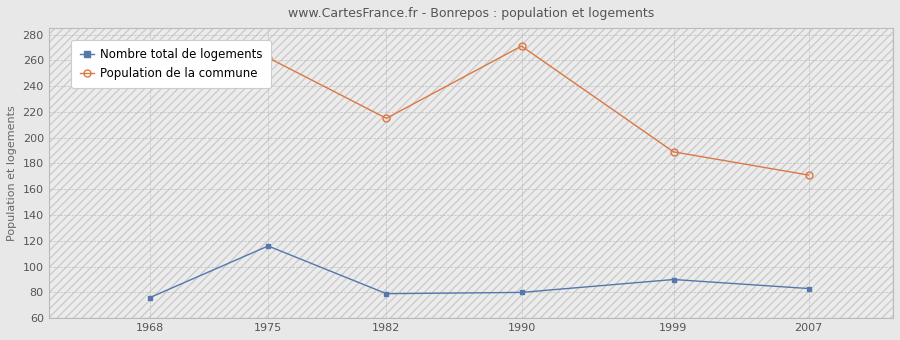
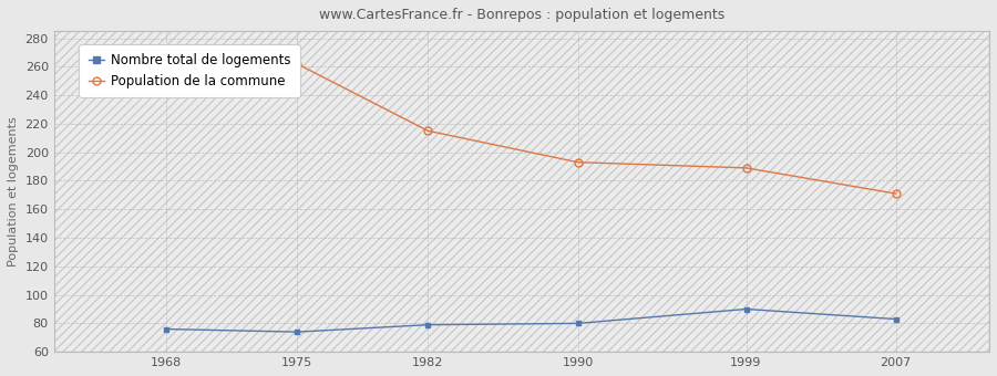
Nombre total de logements/1975: 116 -> 74
Population de la commune/1990: 271 -> 193
